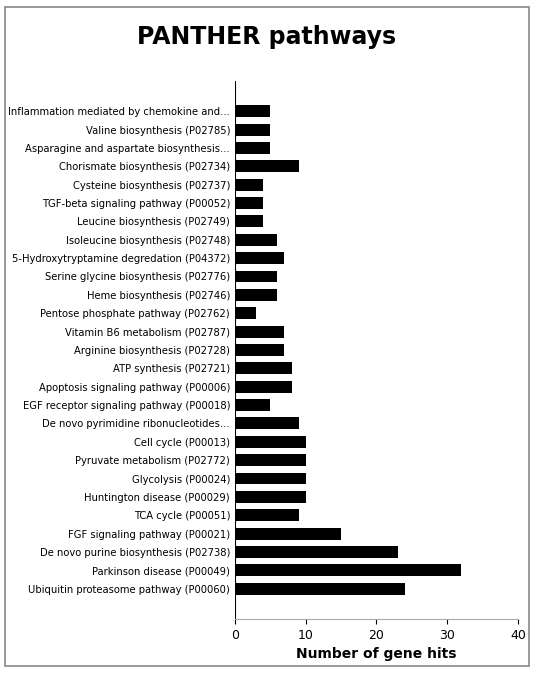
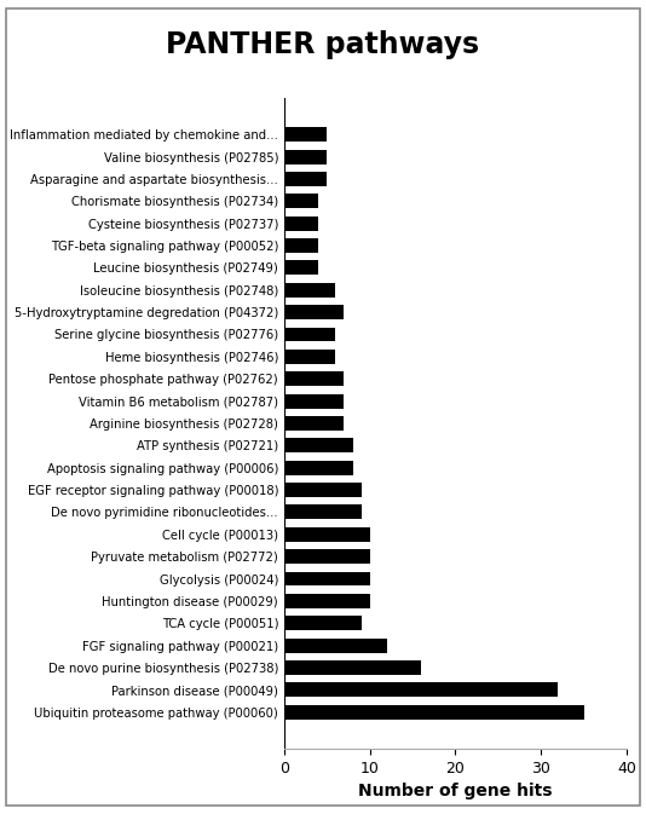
Chorismate biosynthesis (P02734): 9 -> 4
Pentose phosphate pathway (P02762): 3 -> 7
EGF receptor signaling pathway (P00018): 5 -> 9
FGF signaling pathway (P00021): 15 -> 12
De novo purine biosynthesis (P02738): 23 -> 16
Ubiquitin proteasome pathway (P00060): 24 -> 35
